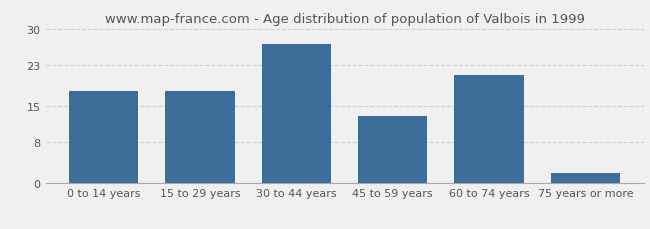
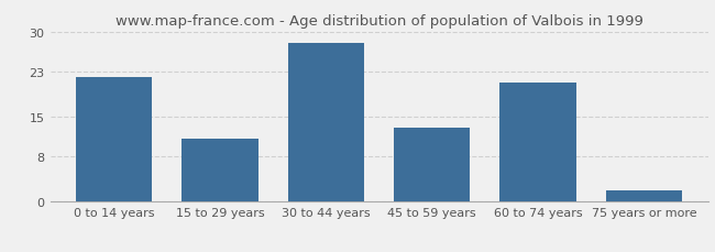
0 to 14 years: 18 -> 22
15 to 29 years: 18 -> 11
30 to 44 years: 27 -> 28
